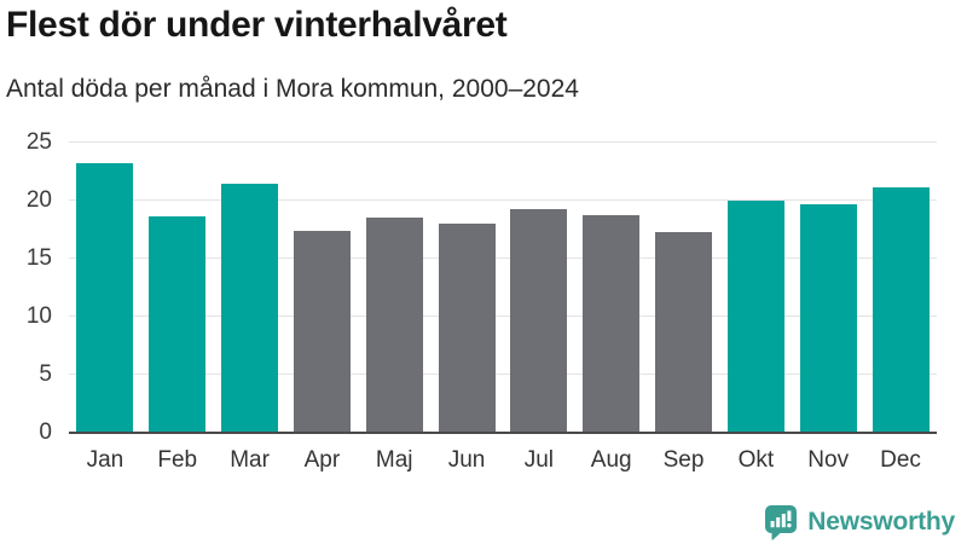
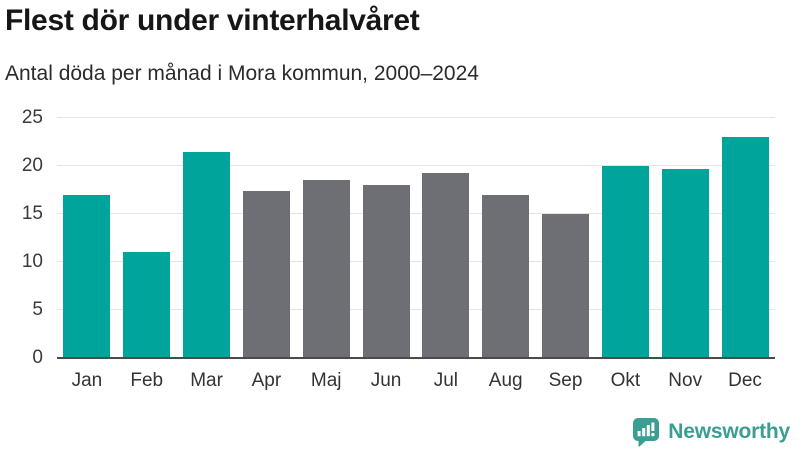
Jan: 23 -> 17
Feb: 19 -> 11
Aug: 19 -> 17
Sep: 17 -> 15
Dec: 21 -> 23
